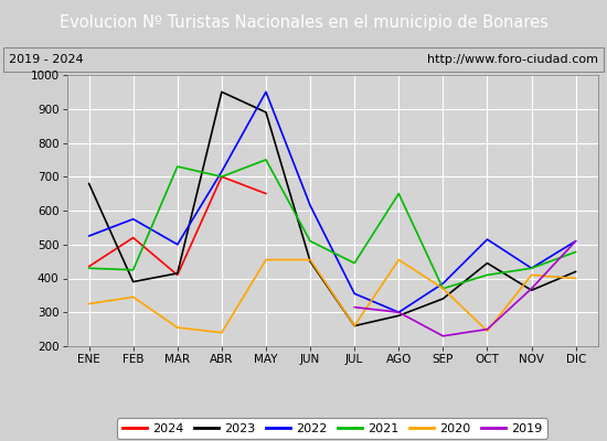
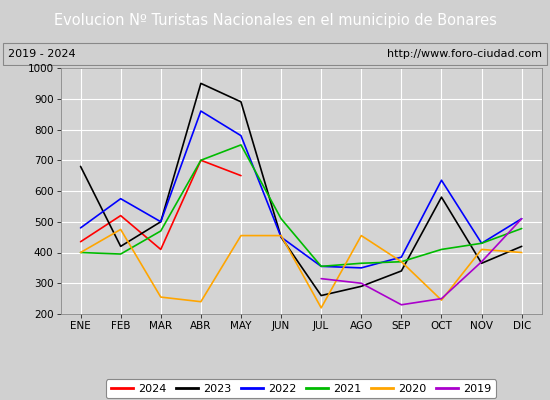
2022/ENE: 525 -> 480
2021/ENE: 430 -> 400
2020/ENE: 325 -> 400
2023/FEB: 390 -> 420
2021/FEB: 425 -> 395
2020/FEB: 345 -> 475
2023/MAR: 415 -> 500
2021/MAR: 730 -> 470
2022/ABR: 715 -> 860
2022/MAY: 950 -> 780
2022/JUN: 615 -> 450
2021/JUL: 445 -> 355
2020/JUL: 260 -> 220
2022/AGO: 300 -> 350
2021/AGO: 650 -> 365
2023/OCT: 445 -> 580
2022/OCT: 515 -> 635
